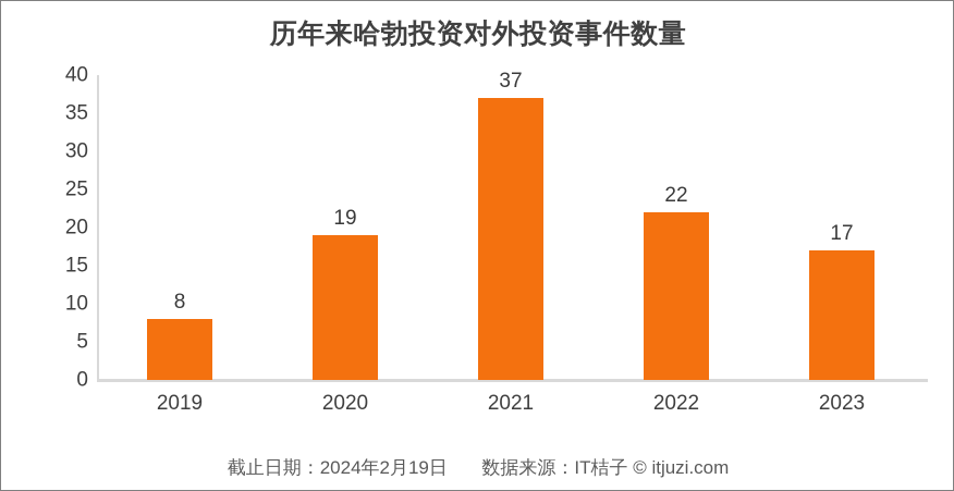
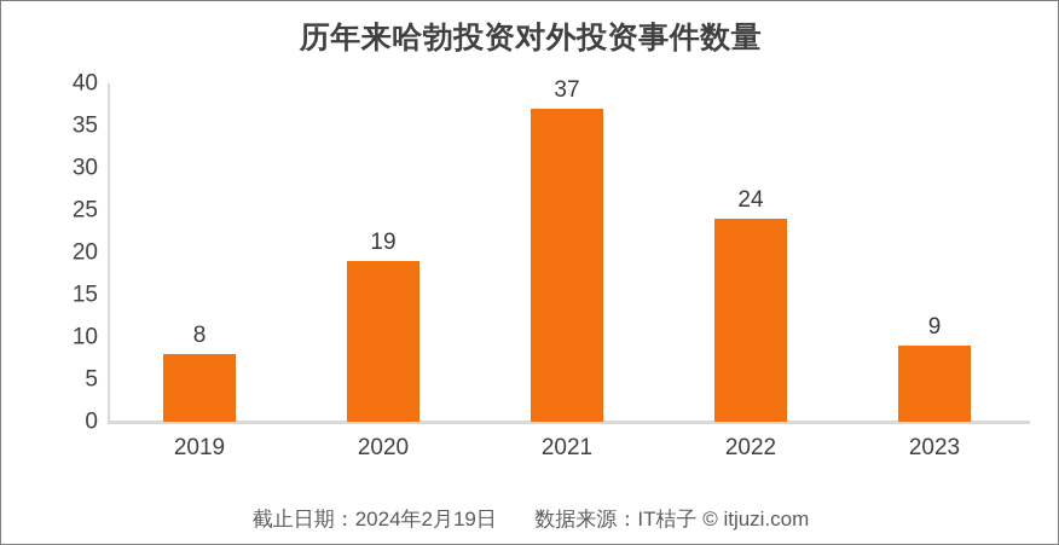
2022: 22 -> 24
2023: 17 -> 9
